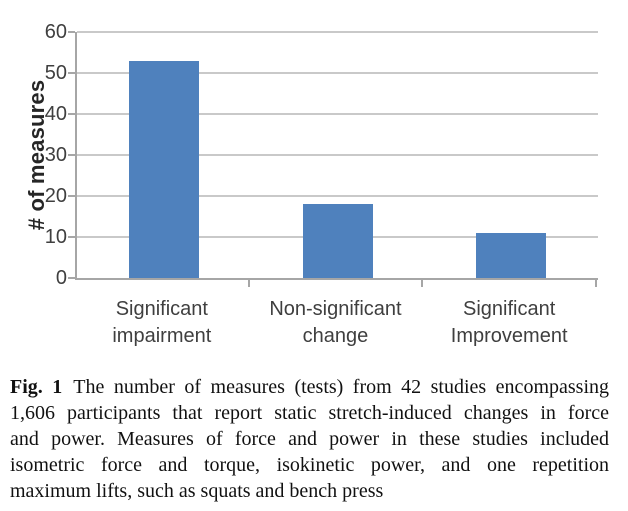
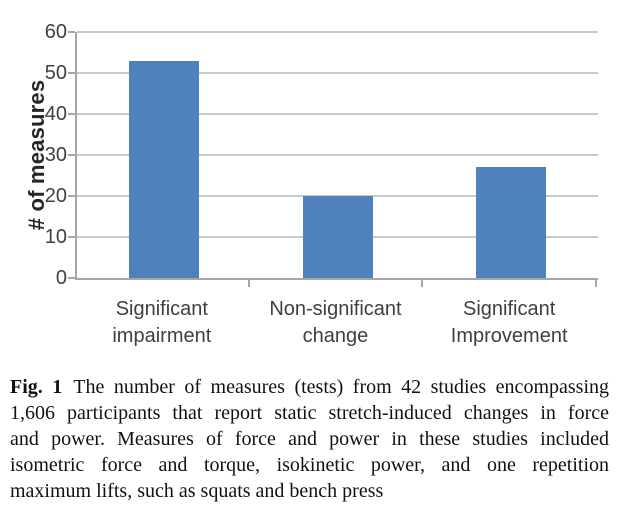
Non-significant change: 18 -> 20
Significant Improvement: 11 -> 27
